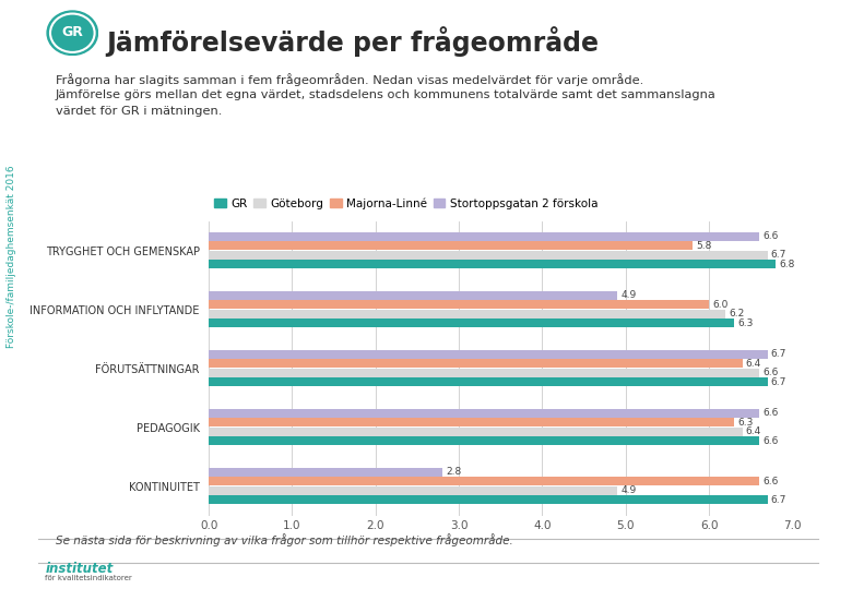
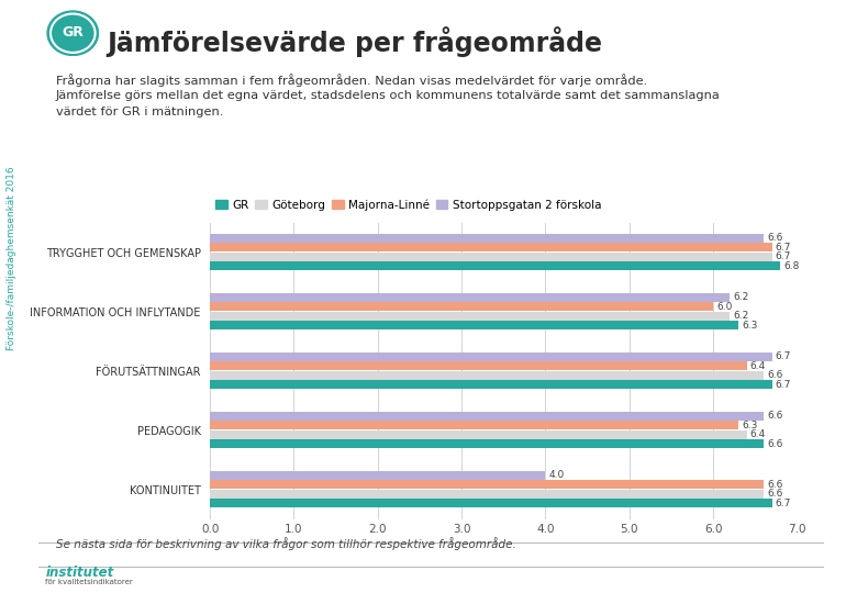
Majorna-Linné/TRYGGHET OCH GEMENSKAP: 5.8 -> 6.7
Stortoppsgatan 2 förskola/INFORMATION OCH INFLYTANDE: 4.9 -> 6.2
Stortoppsgatan 2 förskola/KONTINUITET: 2.8 -> 4.0
Göteborg/KONTINUITET: 4.9 -> 6.6
